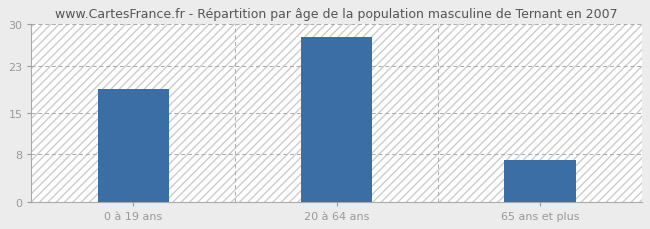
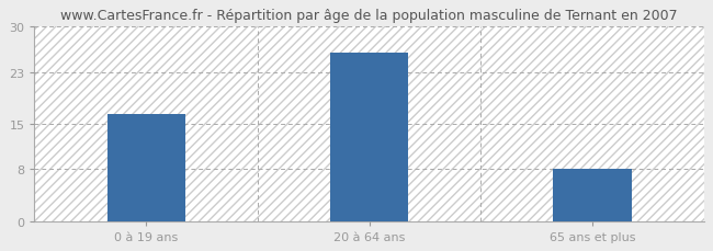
0 à 19 ans: 19.0 -> 16.5
20 à 64 ans: 27.8 -> 26.0
65 ans et plus: 7.0 -> 8.0
